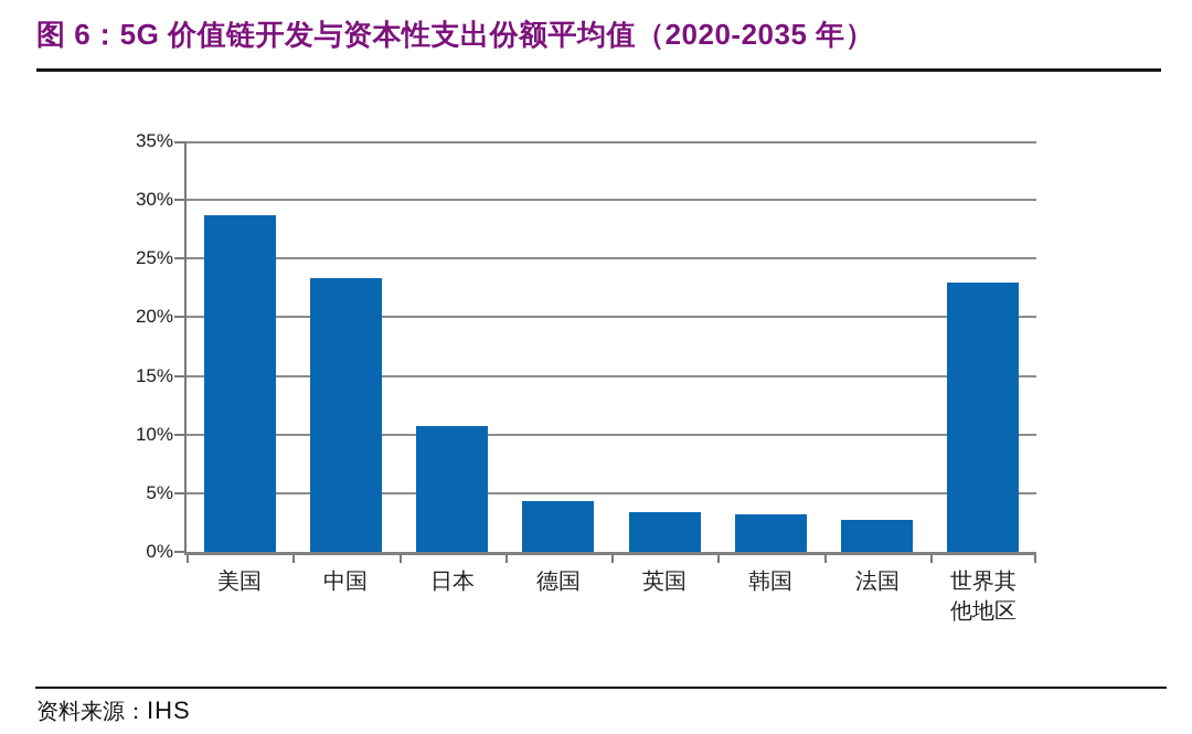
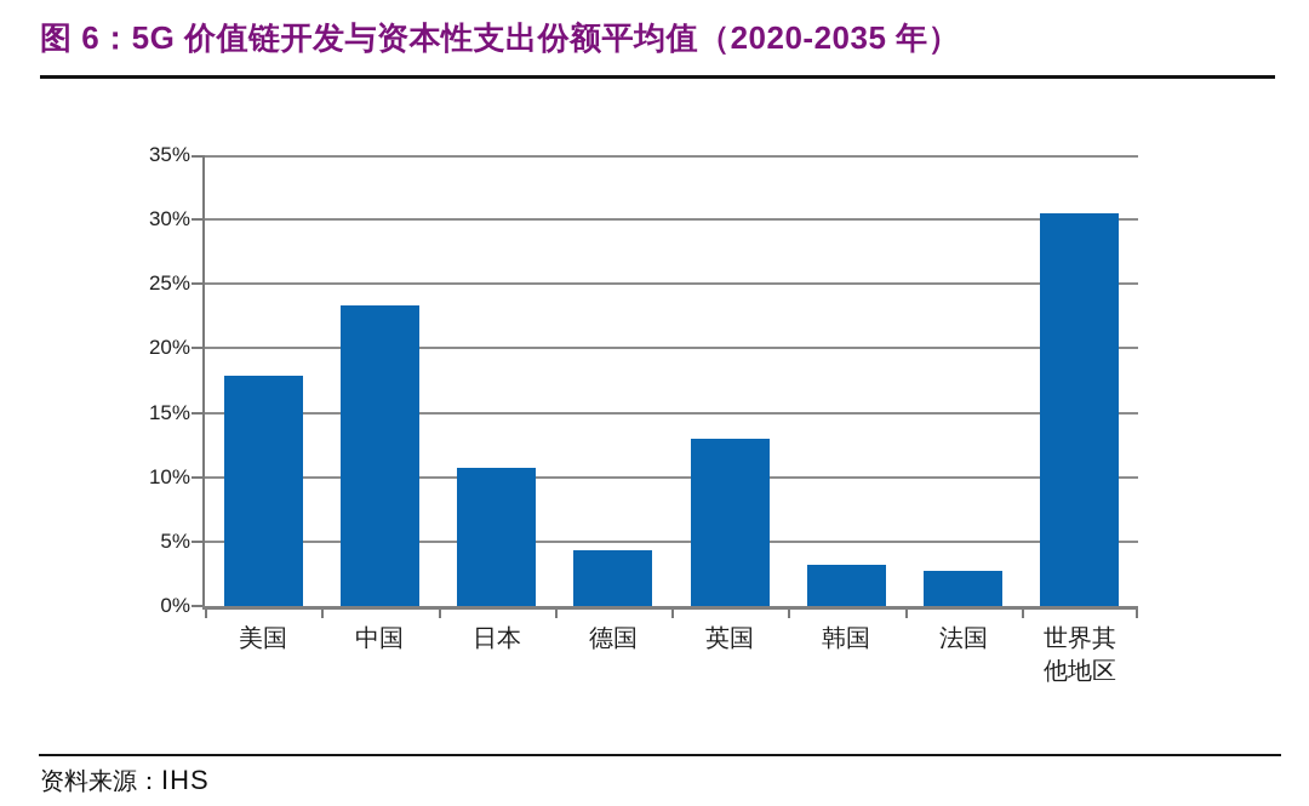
美国: 28.7% -> 17.9%
英国: 3.4% -> 13.0%
世界其 他地区: 23.0% -> 30.5%
